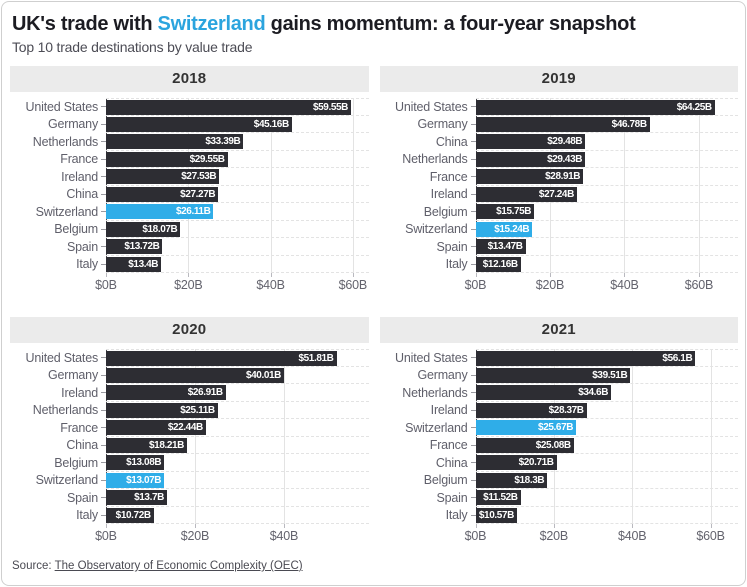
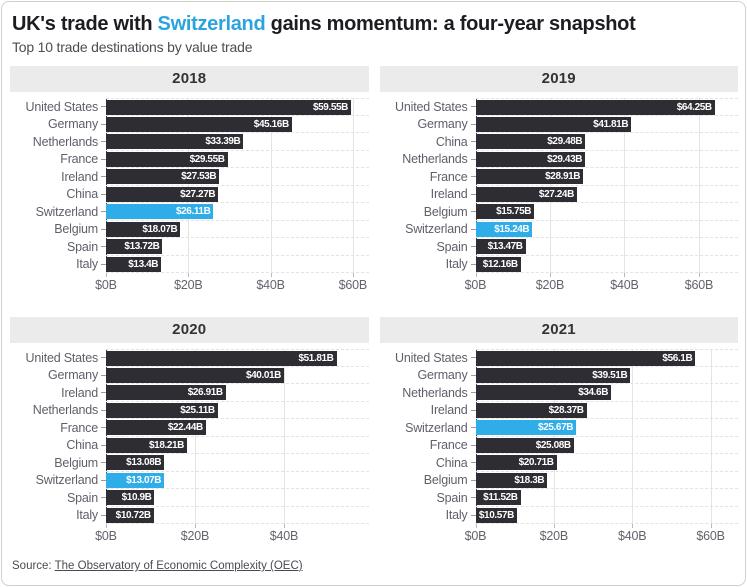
2019/Germany: $46.78B -> $41.81B
2020/Spain: $13.7B -> $10.9B
